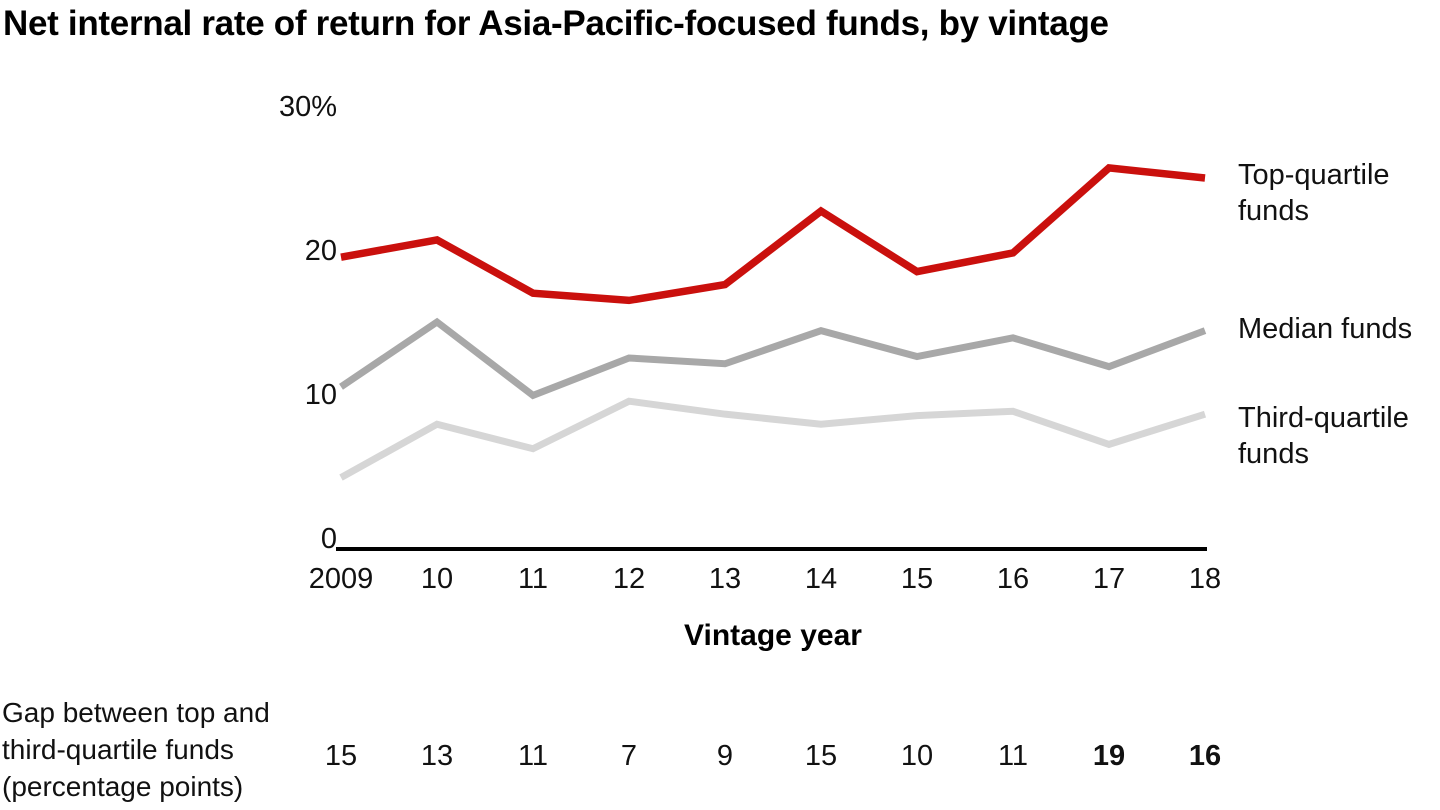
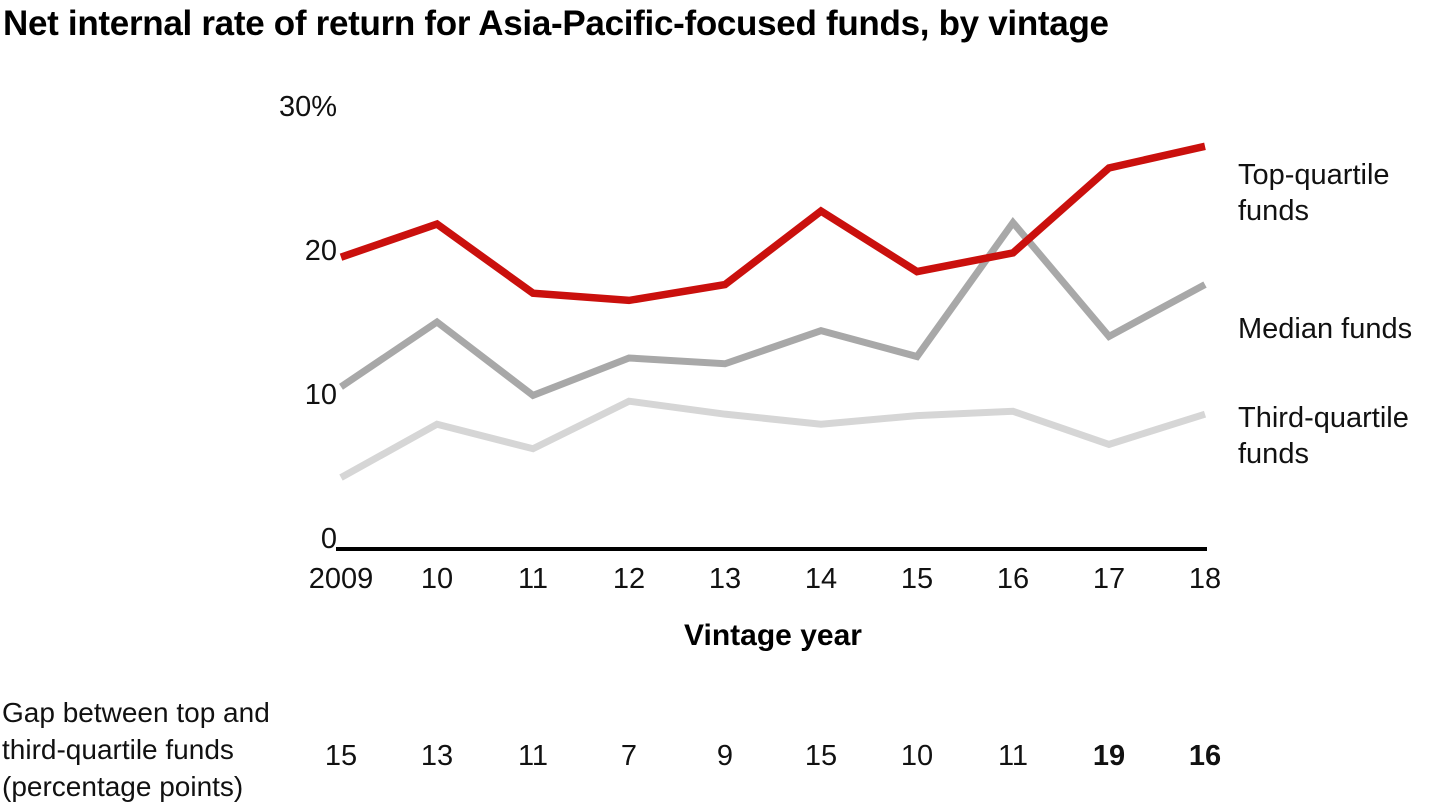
Top-quartile funds/10: 20.7% -> 21.8%
Median funds/16: 13.9% -> 21.9%
Median funds/17: 11.9% -> 14.0%
Top-quartile funds/18: 25.0% -> 27.2%
Median funds/18: 14.4% -> 17.6%
